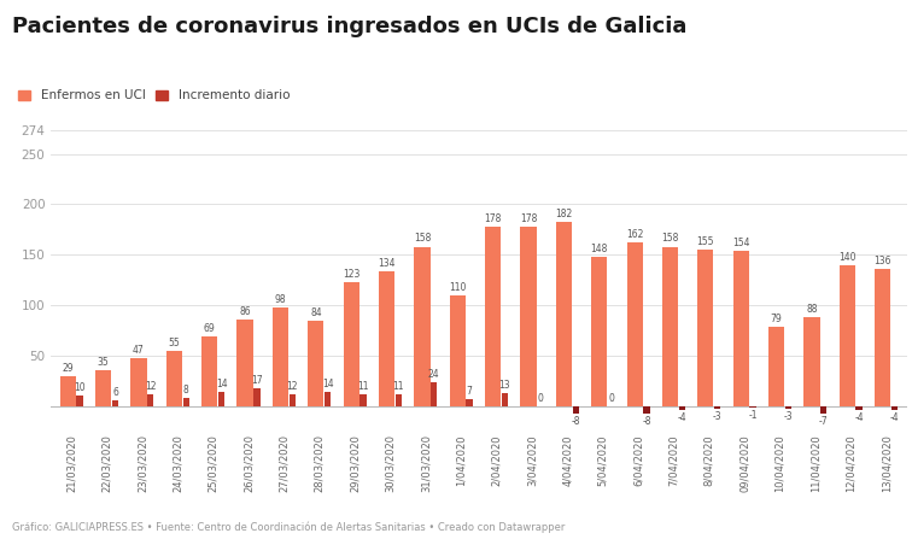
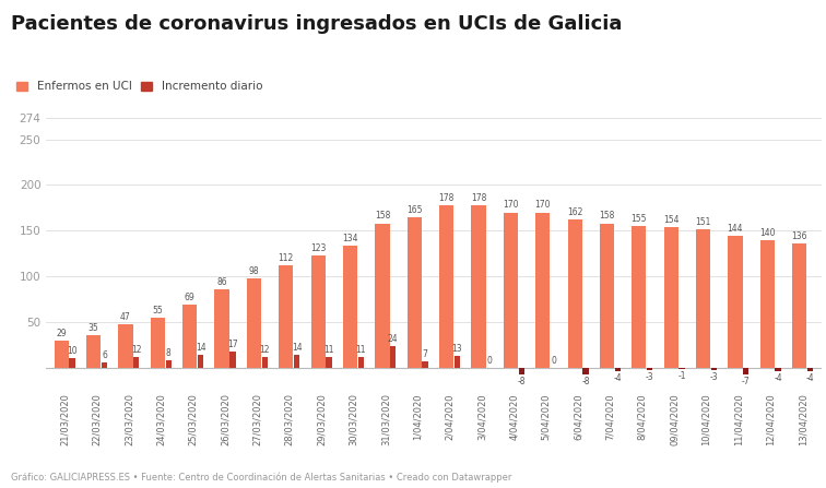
Enfermos en UCI/28/03/2020: 84 -> 112
Enfermos en UCI/1/04/2020: 110 -> 165
Enfermos en UCI/4/04/2020: 182 -> 170
Enfermos en UCI/5/04/2020: 148 -> 170
Enfermos en UCI/10/04/2020: 79 -> 151
Enfermos en UCI/11/04/2020: 88 -> 144
